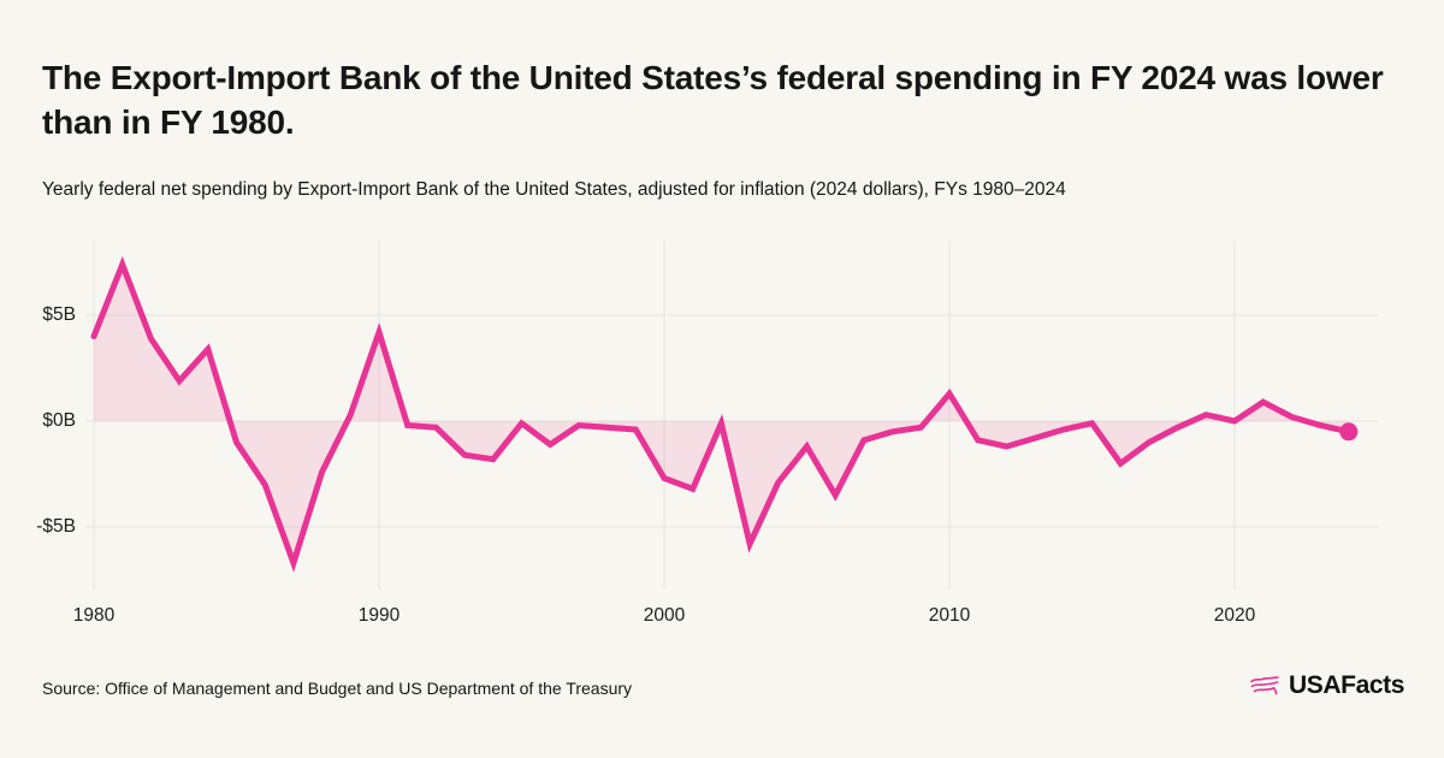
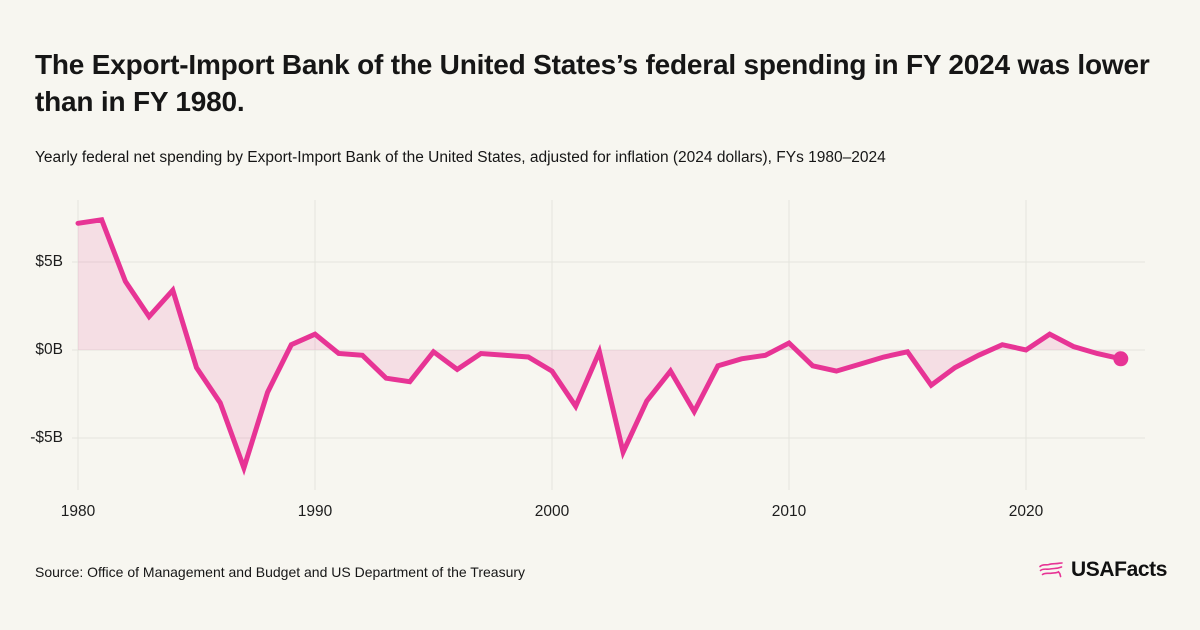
1980: $4.0B -> $7.2B
1990: $4.2B -> $0.9B
2000: -$2.7B -> -$1.2B
2010: $1.3B -> $0.4B
